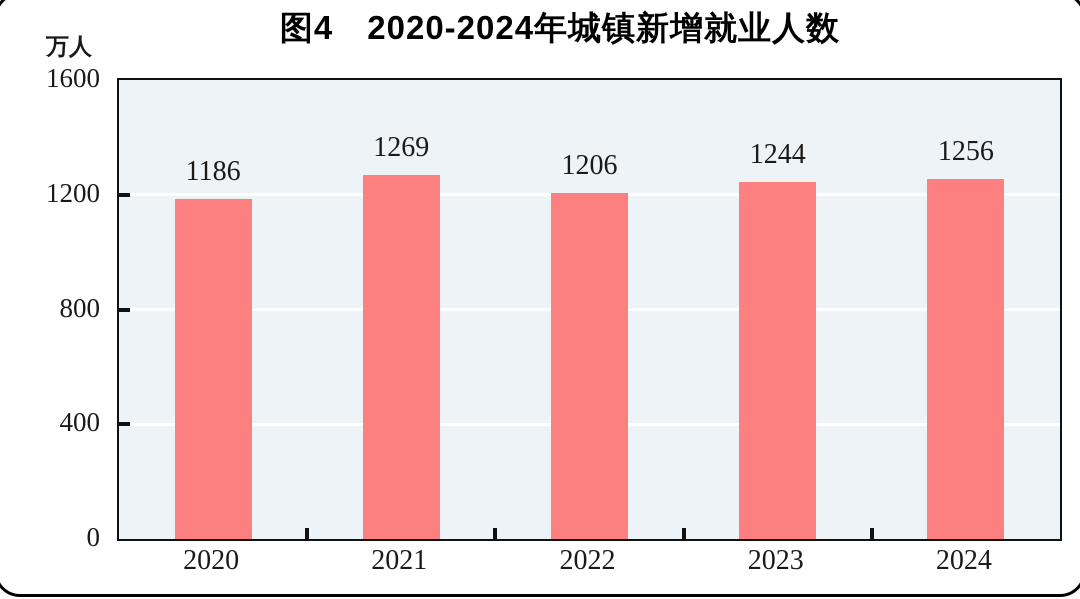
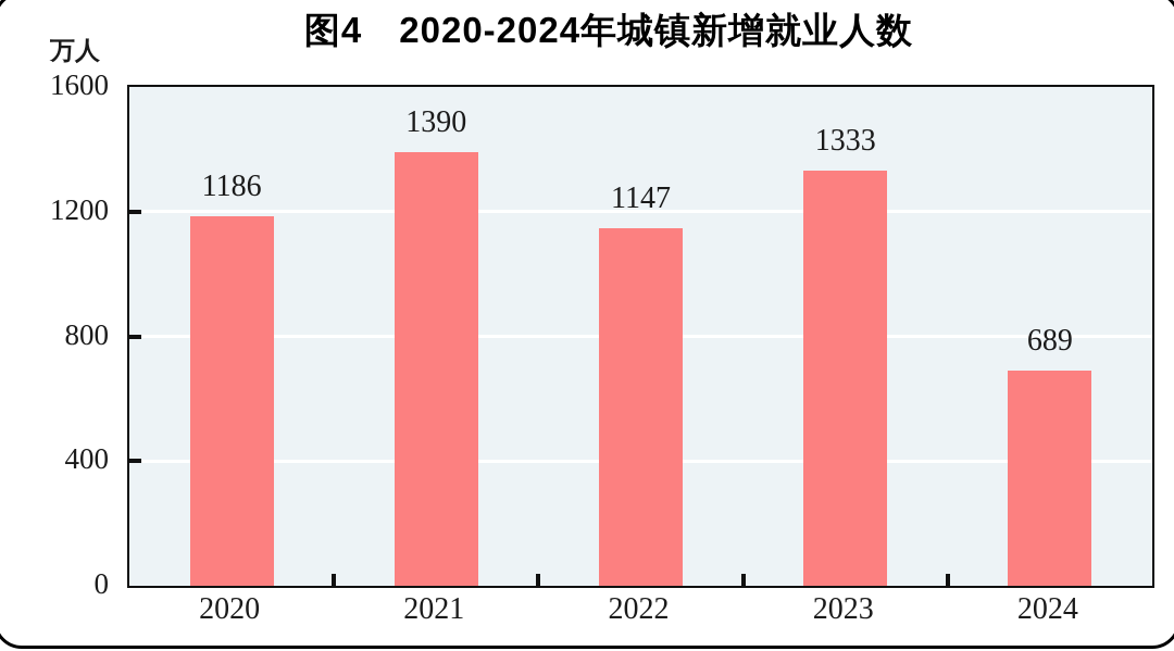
2021: 1269 -> 1390
2022: 1206 -> 1147
2023: 1244 -> 1333
2024: 1256 -> 689
